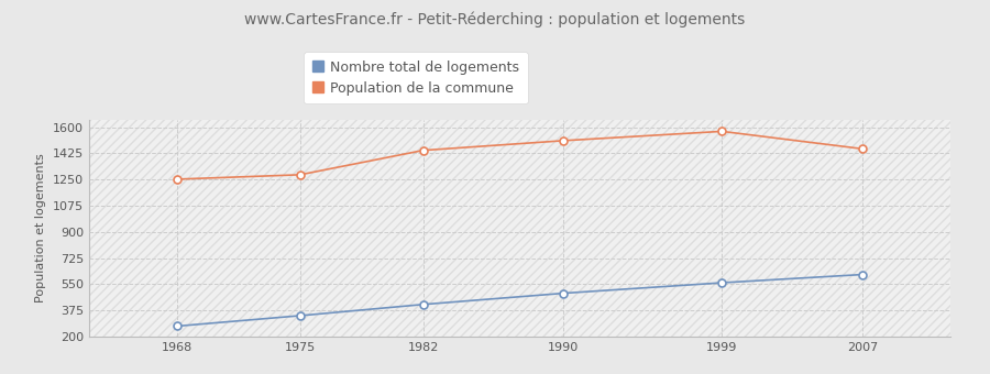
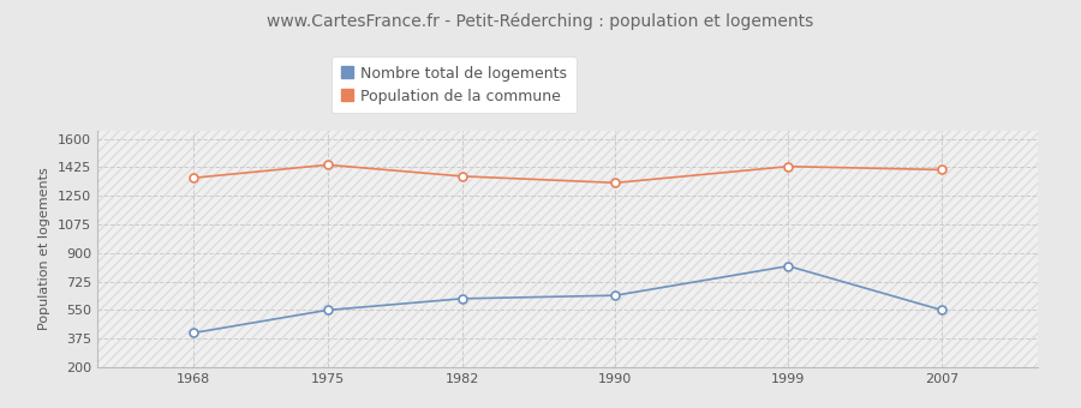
Nombre total de logements/1968: 270 -> 410
Population de la commune/1968: 1250 -> 1360
Nombre total de logements/1975: 340 -> 550
Population de la commune/1975: 1280 -> 1440
Nombre total de logements/1982: 420 -> 620
Population de la commune/1982: 1440 -> 1370
Nombre total de logements/1990: 490 -> 640
Population de la commune/1990: 1510 -> 1330
Nombre total de logements/1999: 560 -> 820
Population de la commune/1999: 1570 -> 1430
Nombre total de logements/2007: 620 -> 550
Population de la commune/2007: 1460 -> 1410
